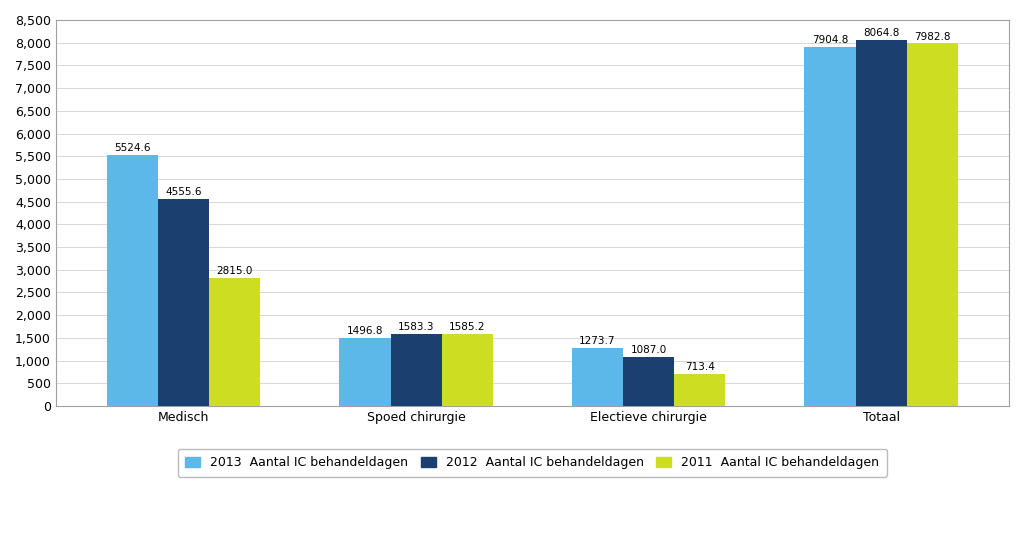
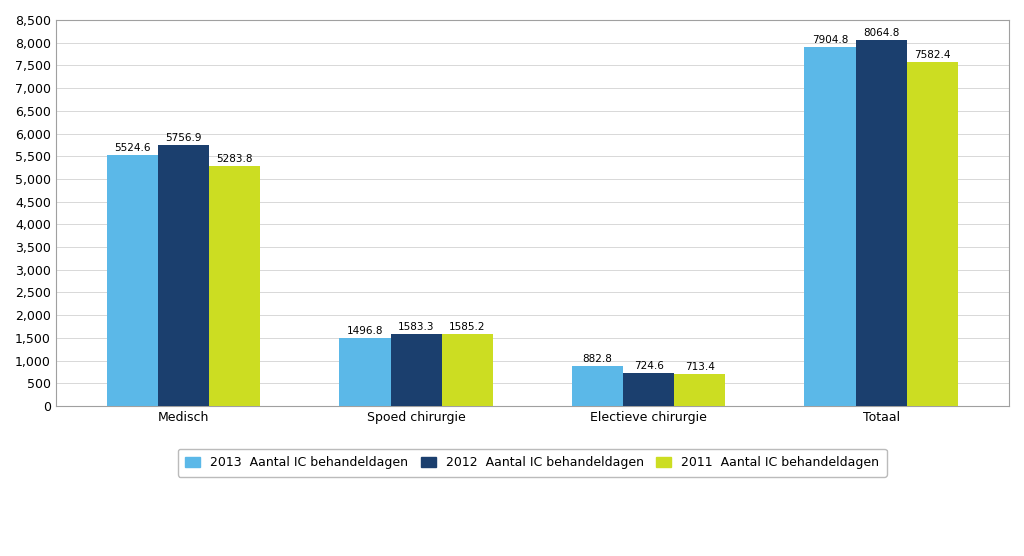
2012 Aantal IC behandeldagen/Medisch: 4555.6 -> 5756.9
2011 Aantal IC behandeldagen/Medisch: 2815.0 -> 5283.8
2013 Aantal IC behandeldagen/Electieve chirurgie: 1273.7 -> 882.8
2012 Aantal IC behandeldagen/Electieve chirurgie: 1087.0 -> 724.6
2011 Aantal IC behandeldagen/Totaal: 7982.8 -> 7582.4
